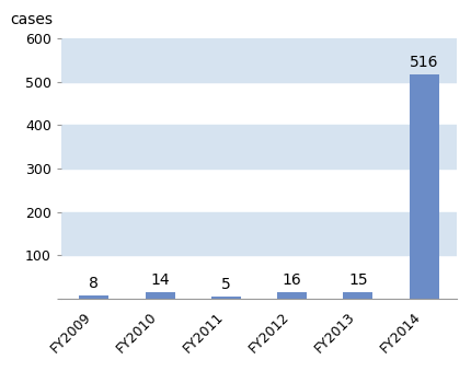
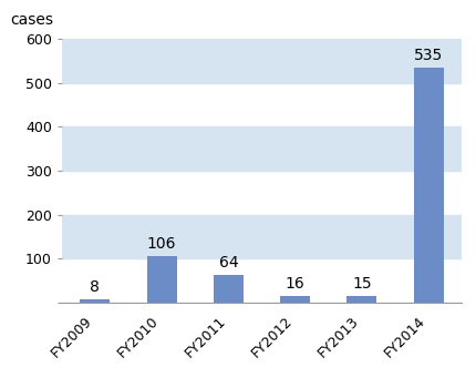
FY2010: 14 -> 106
FY2011: 5 -> 64
FY2014: 516 -> 535
